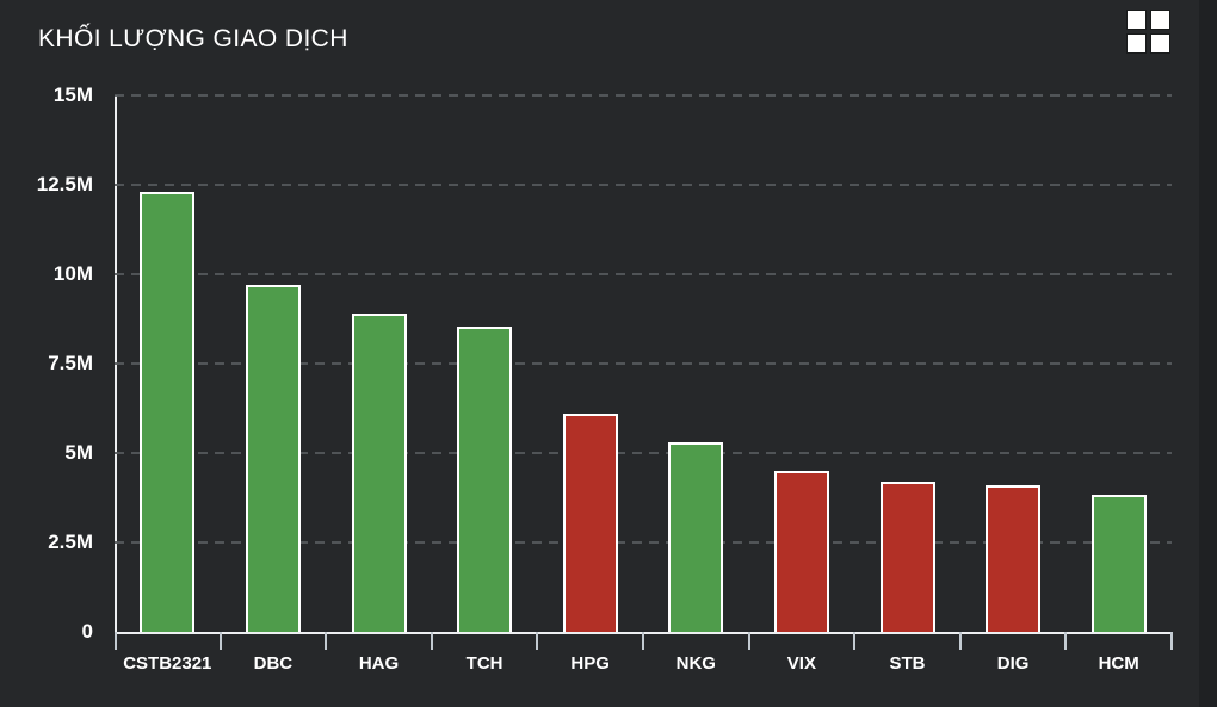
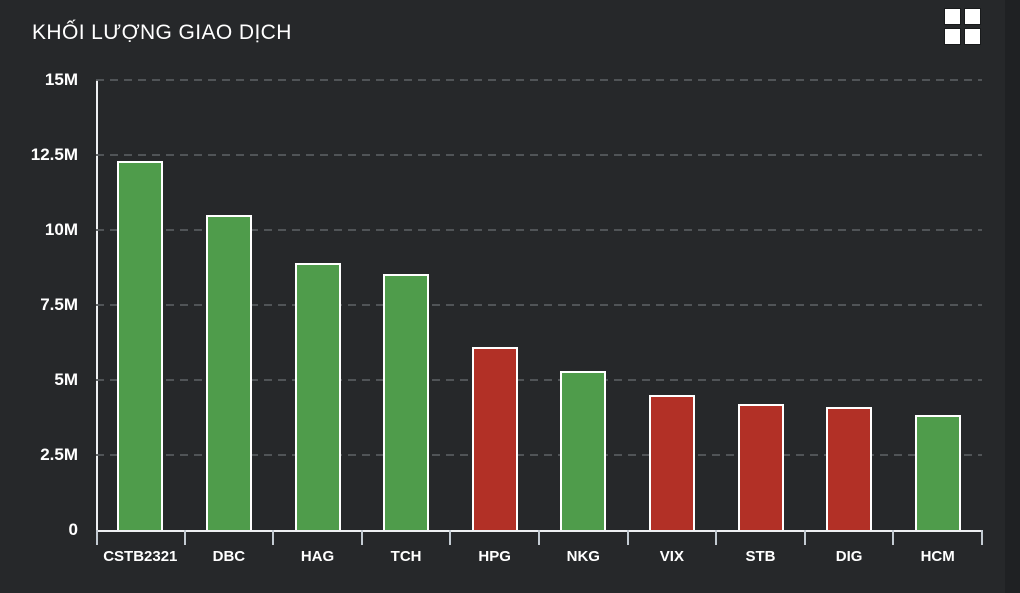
DBC: 9.7M -> 10.5M
